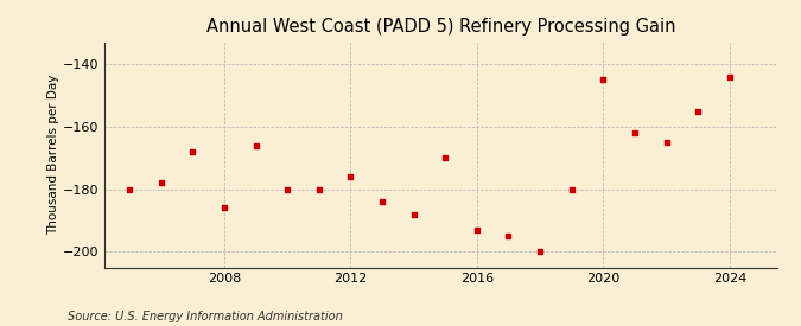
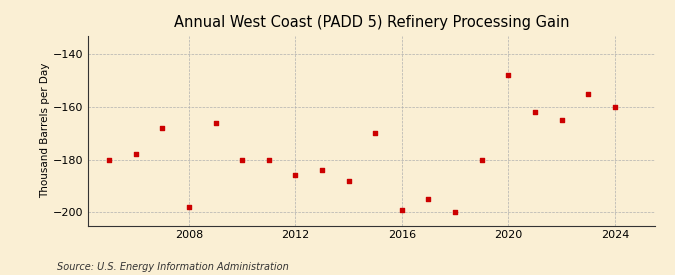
2008: -186 -> -198
2012: -176 -> -186
2016: -193 -> -199
2020: -145 -> -148
2024: -144 -> -160
